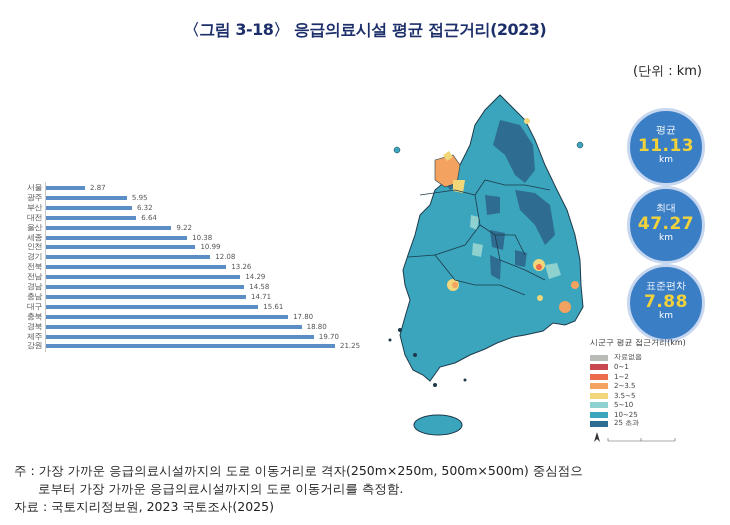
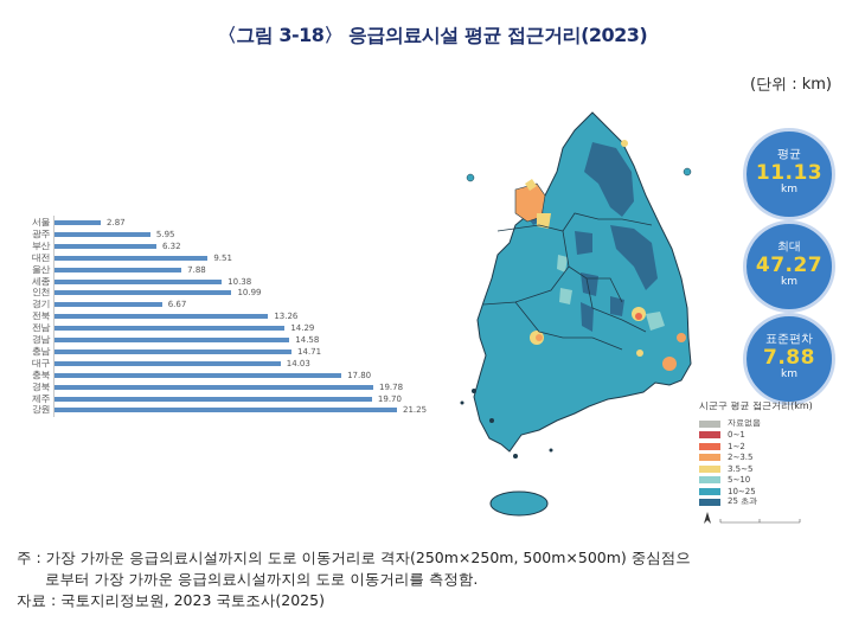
대전: 6.64 -> 9.51
울산: 9.22 -> 7.88
경기: 12.08 -> 6.67
대구: 15.61 -> 14.03
경북: 18.80 -> 19.78
